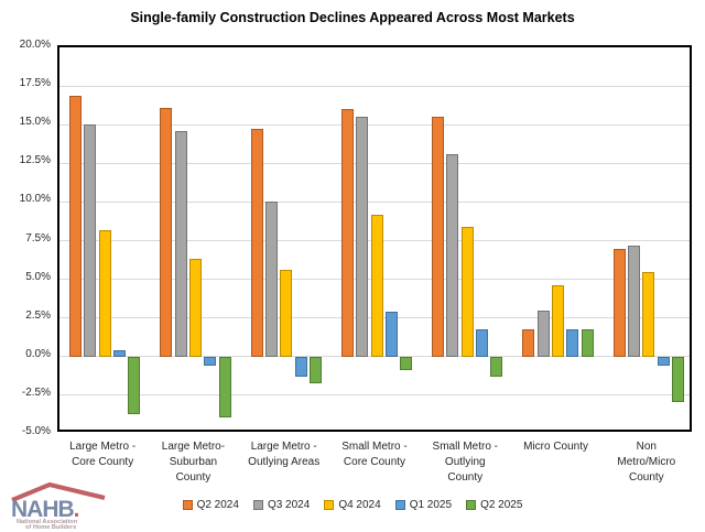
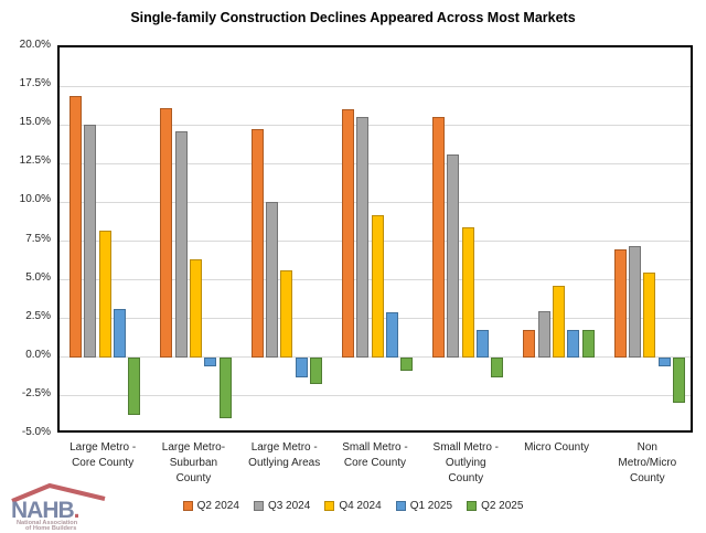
Q1 2025/Large Metro - Core County: 0.4% -> 3.1%
